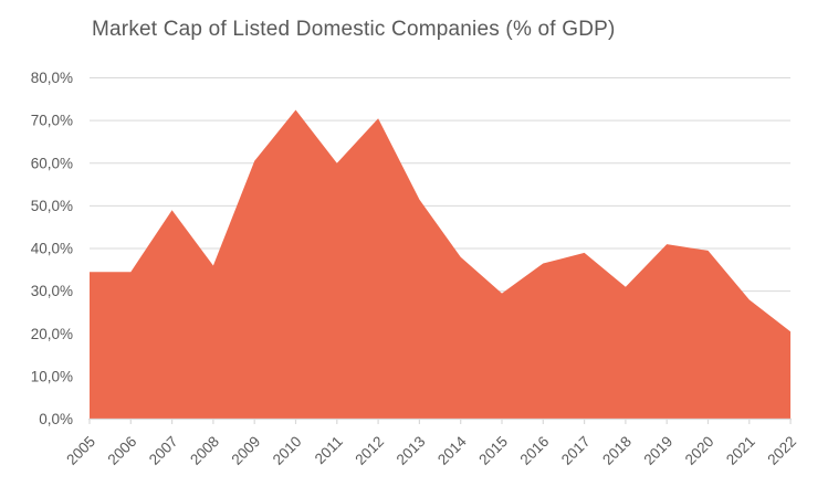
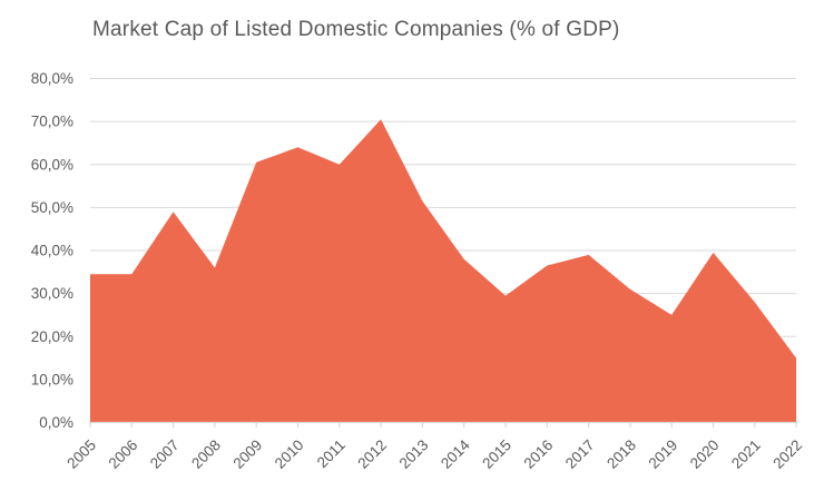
2010: 72% -> 64%
2019: 41% -> 25%
2022: 20% -> 15%
